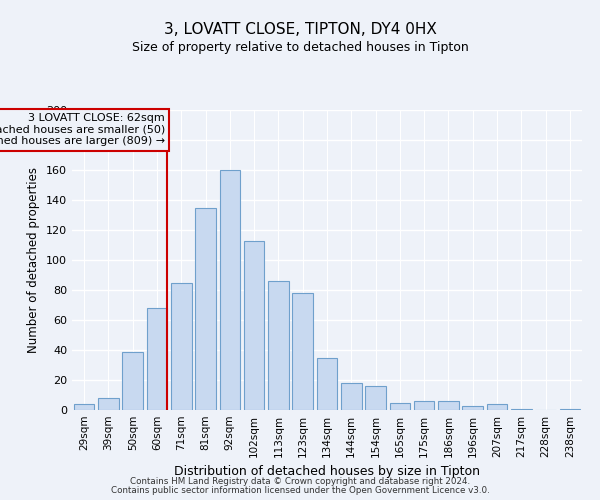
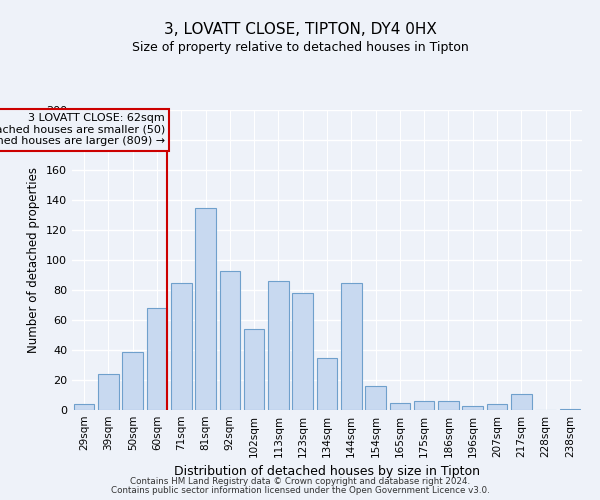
39sqm: 8 -> 24
92sqm: 160 -> 93
102sqm: 113 -> 54
144sqm: 18 -> 85
217sqm: 1 -> 11
